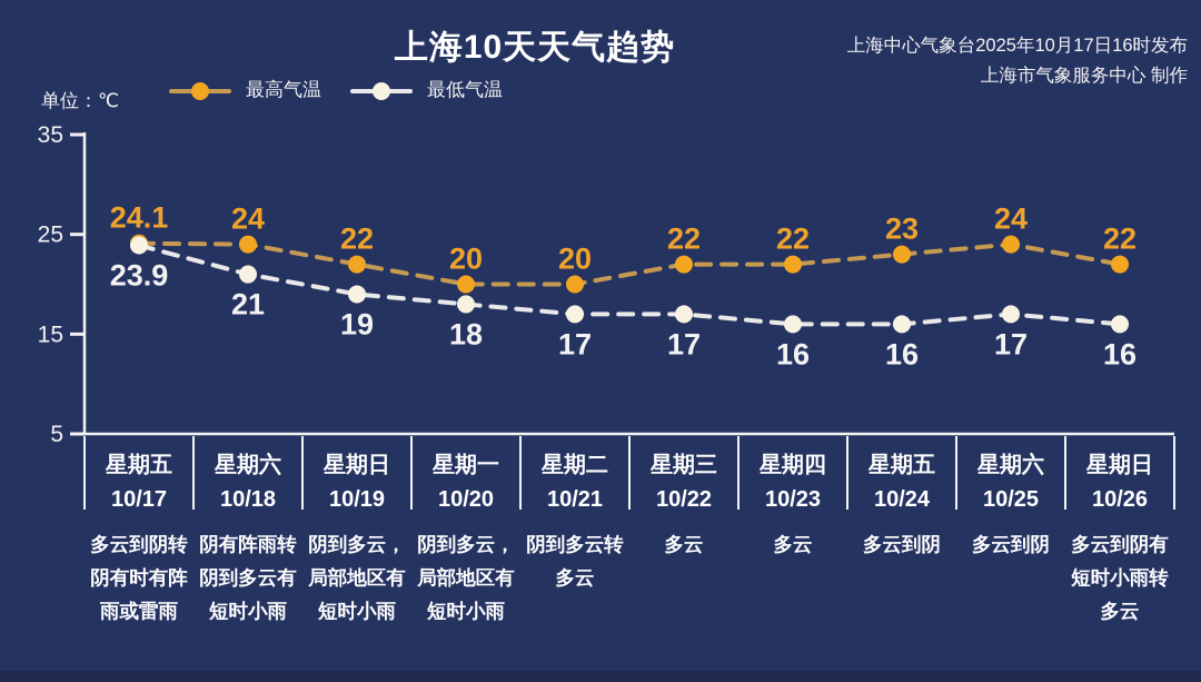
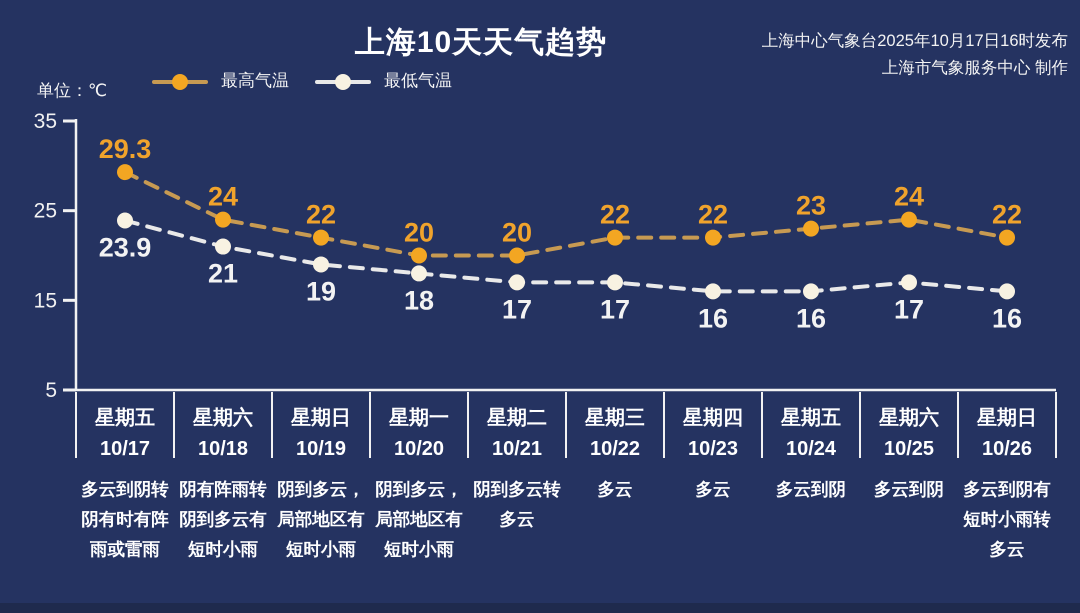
最高气温/10/17: 24.1 -> 29.3
